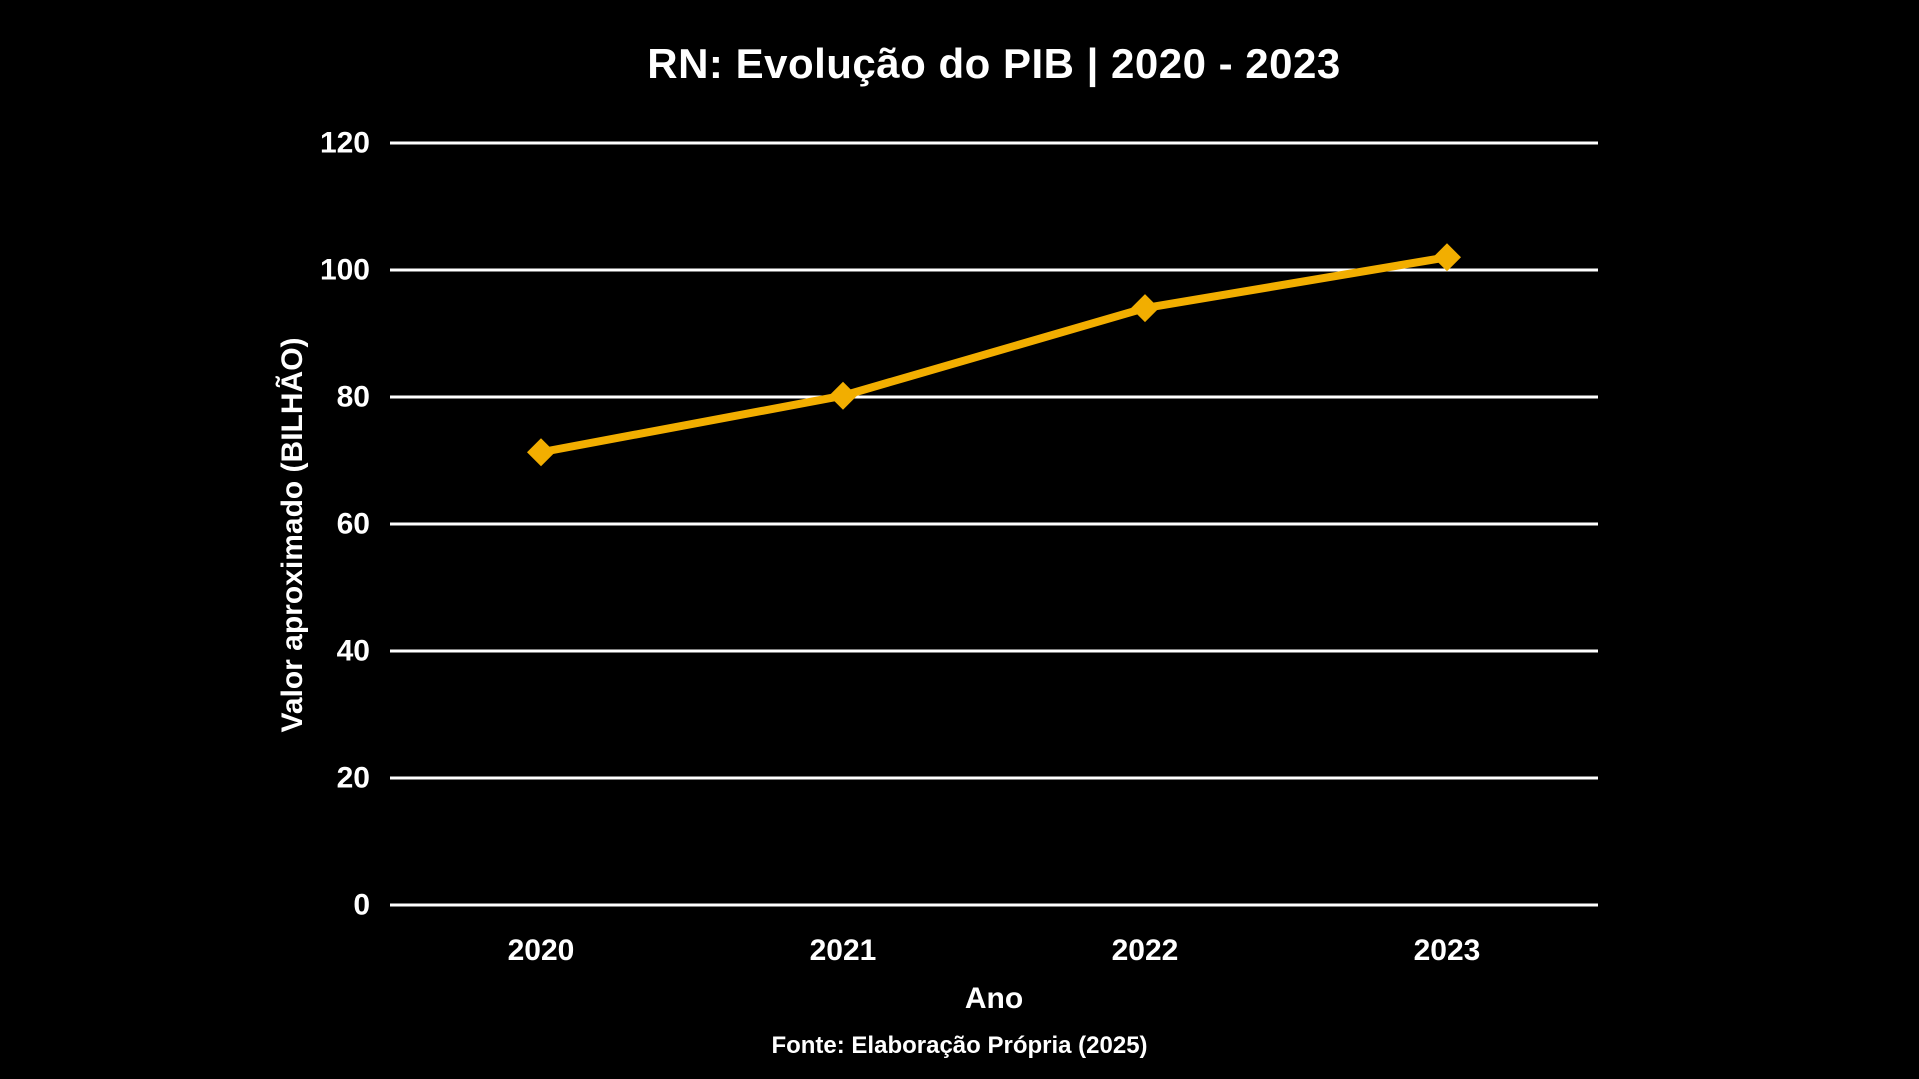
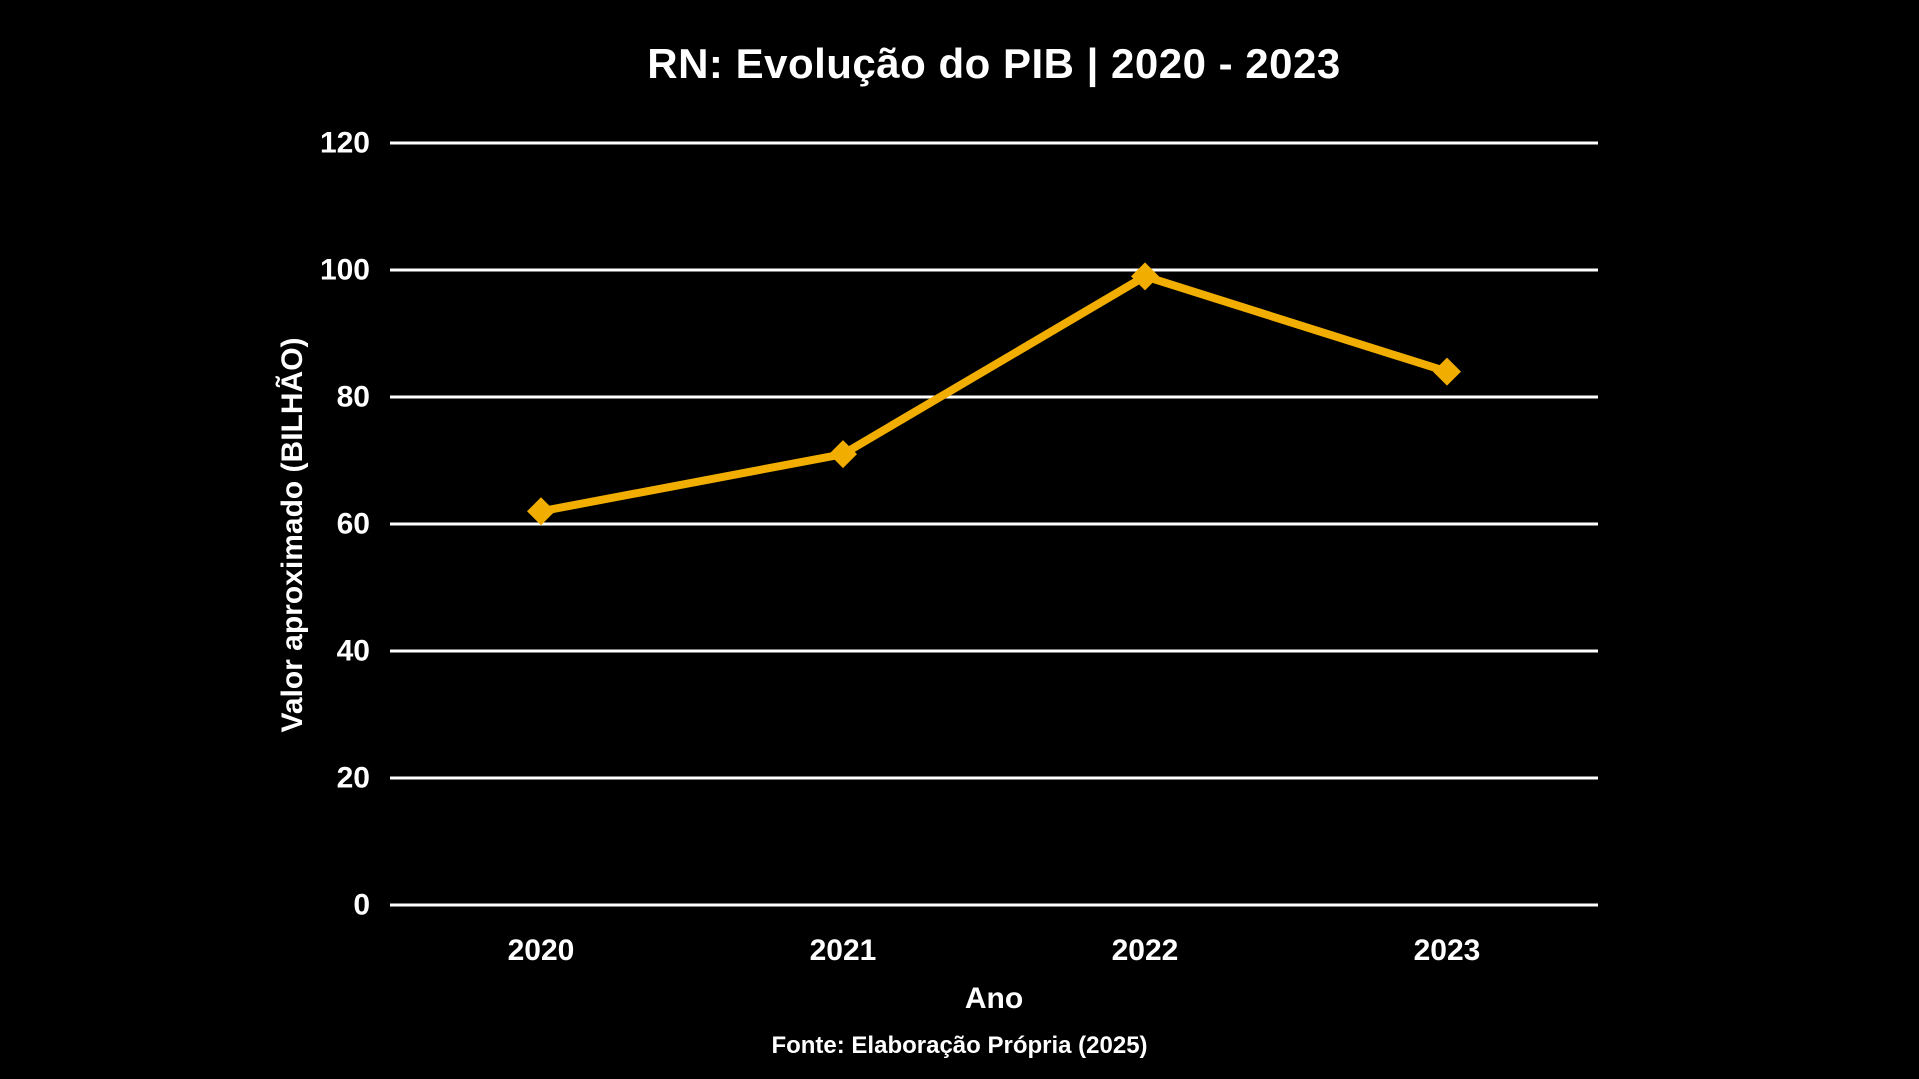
2020: 71 -> 62
2021: 80 -> 71
2022: 94 -> 99
2023: 102 -> 84
